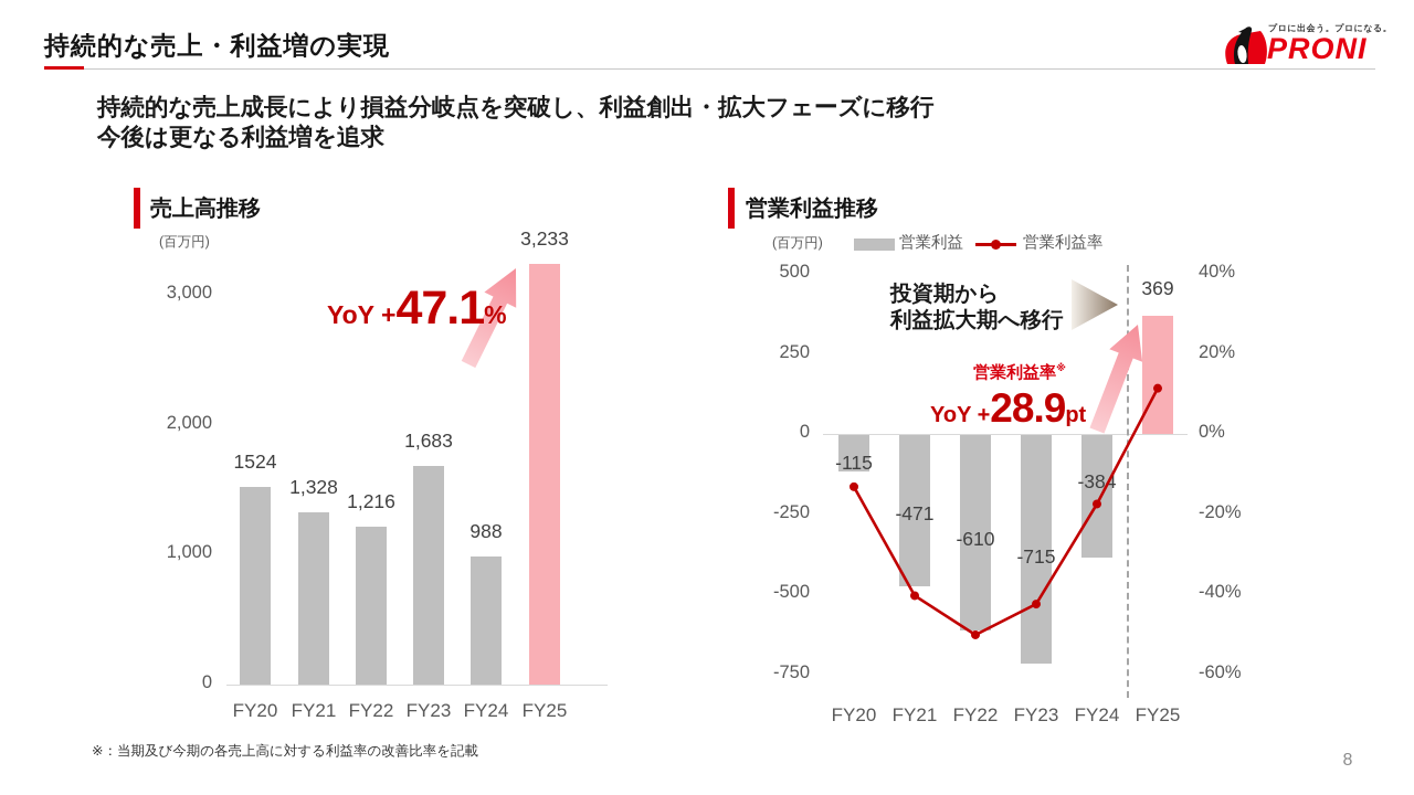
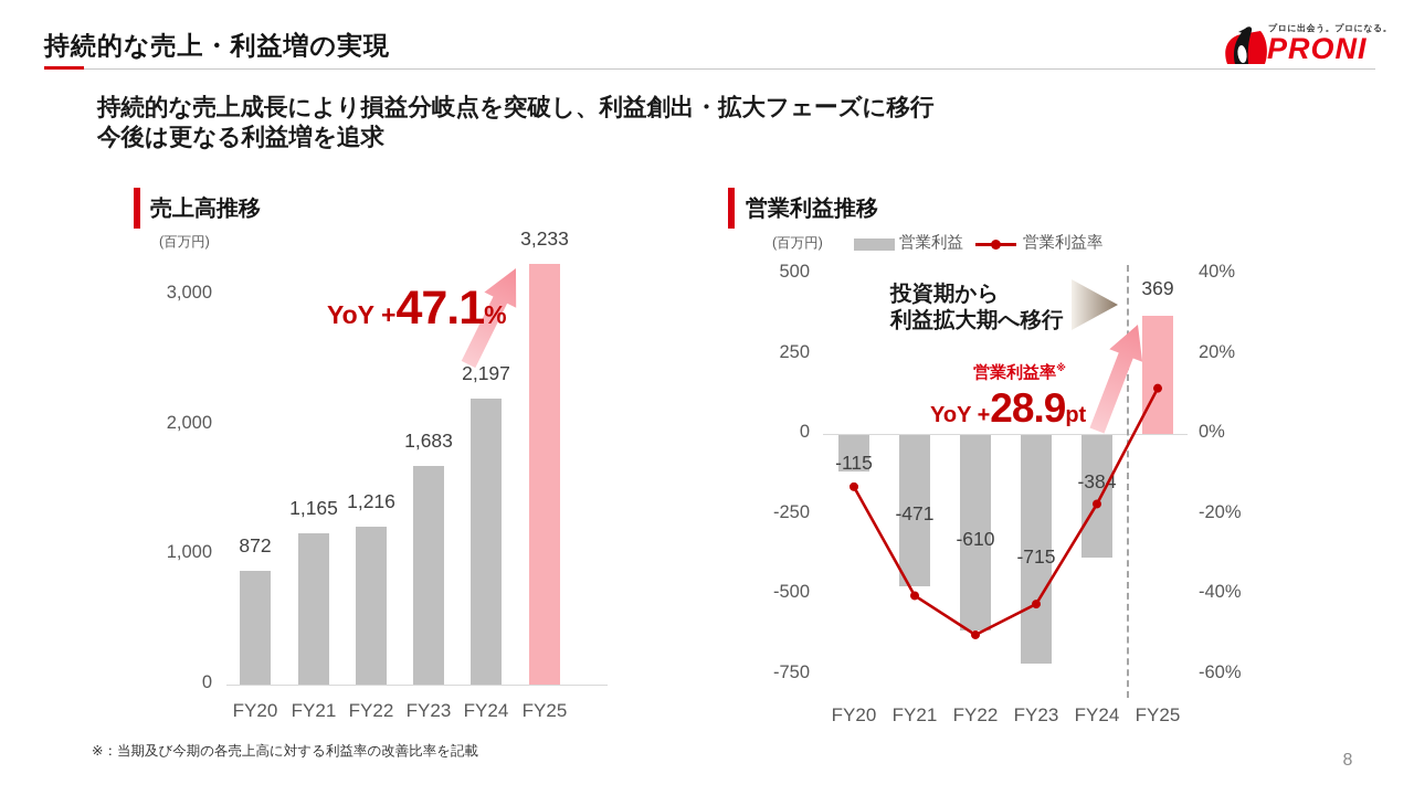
売上高推移/FY20: 1524 -> 872
売上高推移/FY21: 1,328 -> 1,165
売上高推移/FY24: 988 -> 2,197
